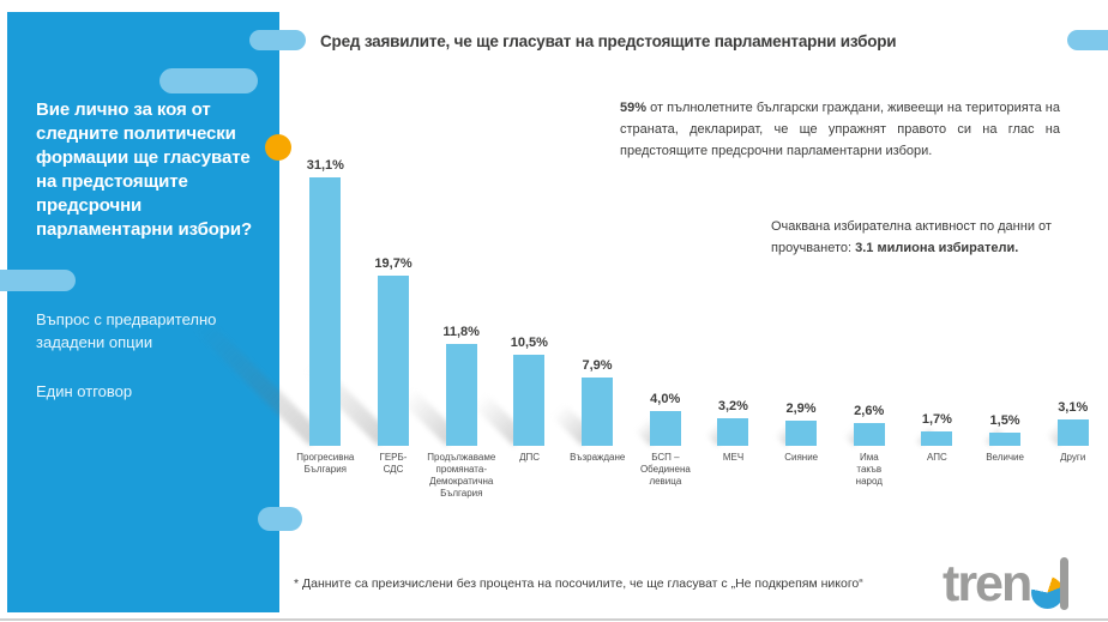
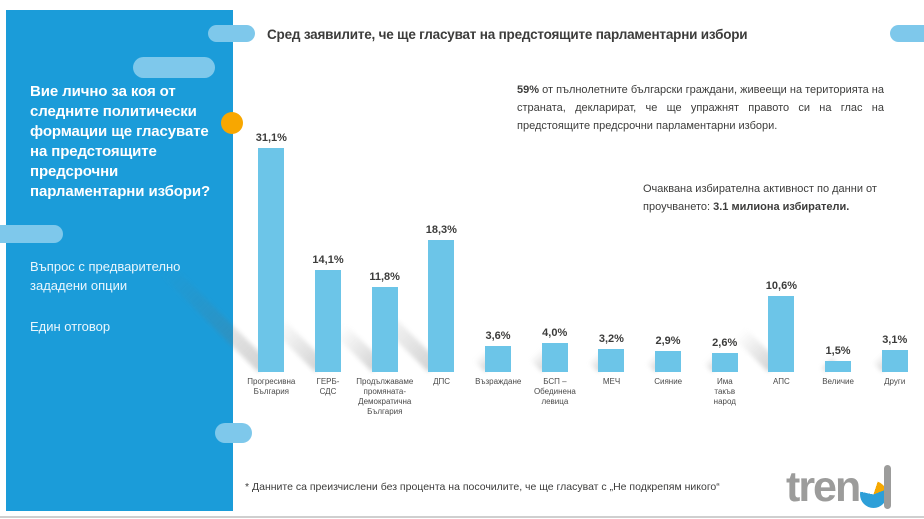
ГЕРБ-СДС: 19,7% -> 14,1%
ДПС: 10,5% -> 18,3%
Възраждане: 7,9% -> 3,6%
АПС: 1,7% -> 10,6%
